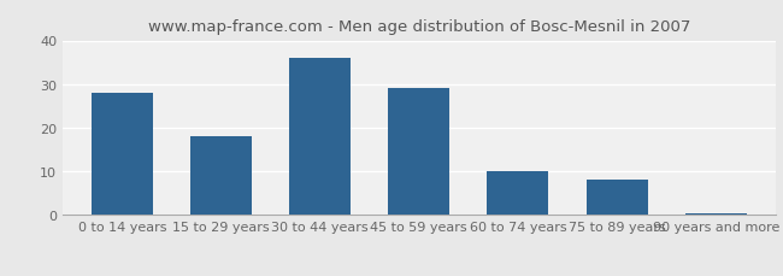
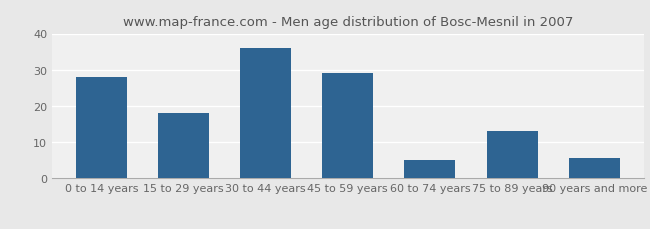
60 to 74 years: 10.0 -> 5.0
75 to 89 years: 8.0 -> 13.0
90 years and more: 0.5 -> 5.5
